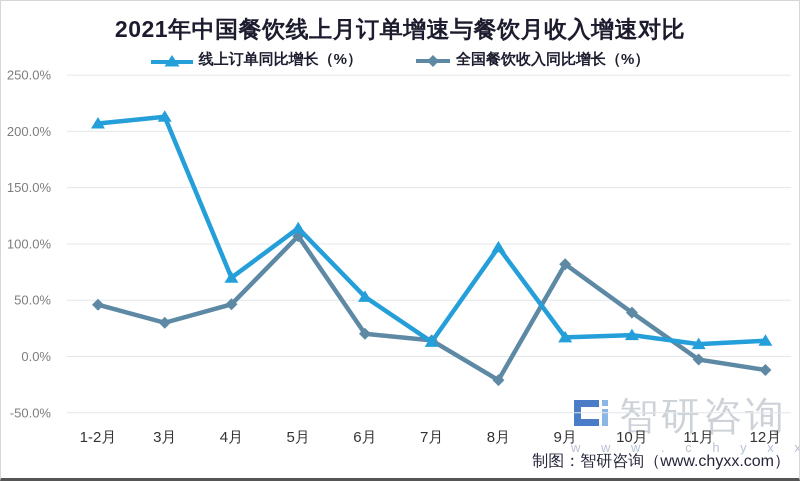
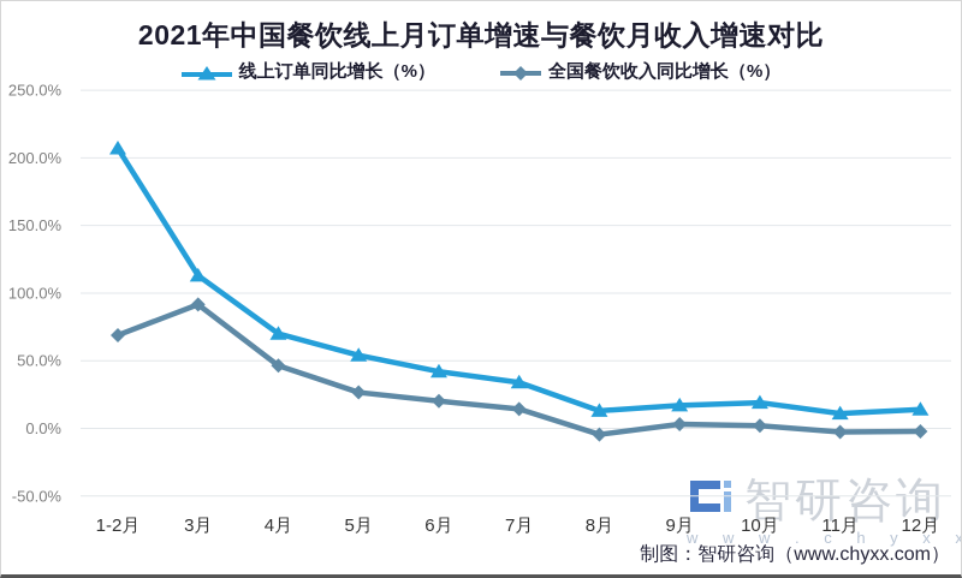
全国餐饮收入同比增长（%）/1-2月: 46% -> 69%
线上订单同比增长（%）/3月: 213% -> 113%
全国餐饮收入同比增长（%）/3月: 30% -> 92%
线上订单同比增长（%）/5月: 114% -> 54%
全国餐饮收入同比增长（%）/5月: 107% -> 27%
线上订单同比增长（%）/6月: 53% -> 42%
线上订单同比增长（%）/7月: 13% -> 34%
线上订单同比增长（%）/8月: 97% -> 13%
全国餐饮收入同比增长（%）/8月: -21% -> -4%
全国餐饮收入同比增长（%）/9月: 82% -> 3%
全国餐饮收入同比增长（%）/10月: 39% -> 2%
全国餐饮收入同比增长（%）/12月: -12% -> -2%
